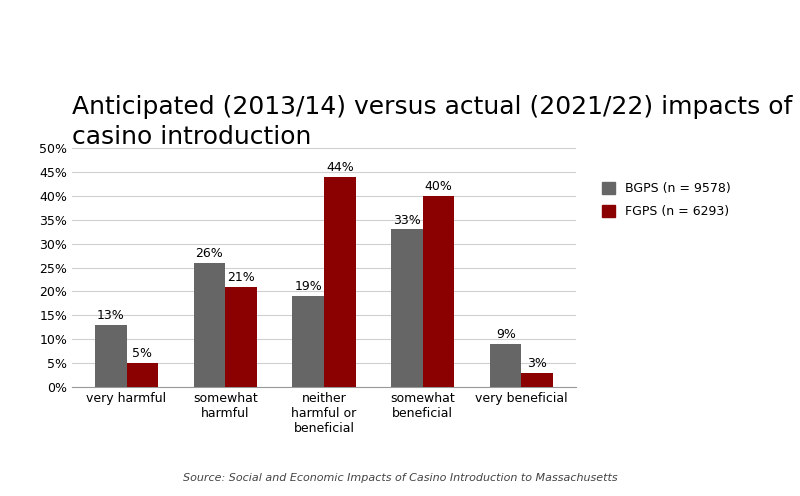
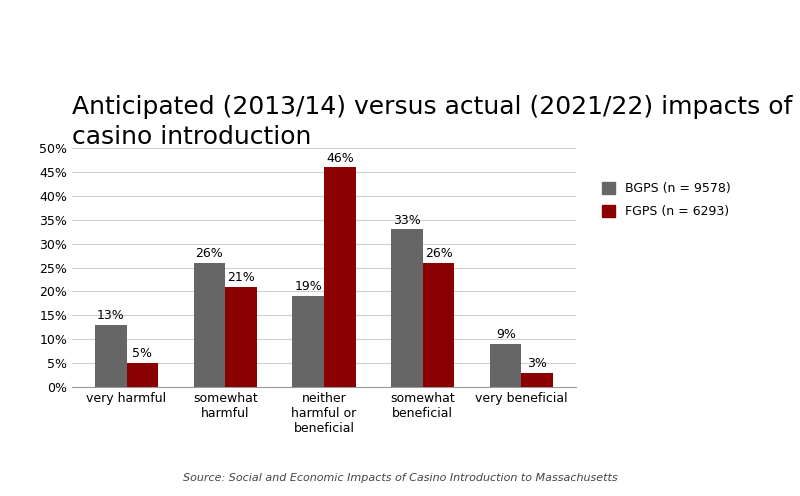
FGPS (n = 6293)/neither harmful or beneficial: 44% -> 46%
FGPS (n = 6293)/somewhat beneficial: 40% -> 26%
